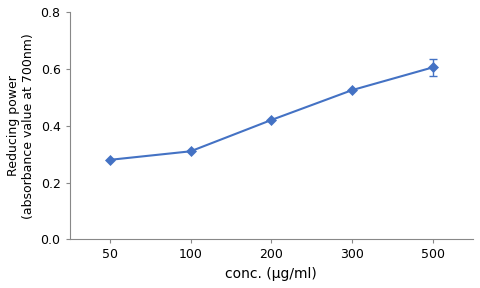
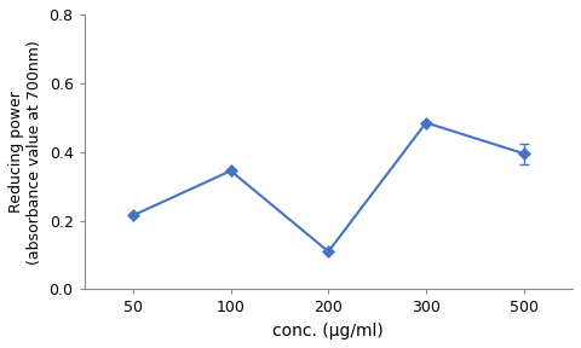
50: 0.280 -> 0.215
100: 0.310 -> 0.345
200: 0.420 -> 0.110
300: 0.525 -> 0.485
500: 0.605 -> 0.395
